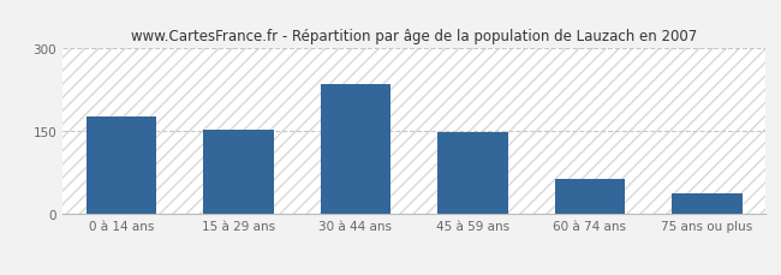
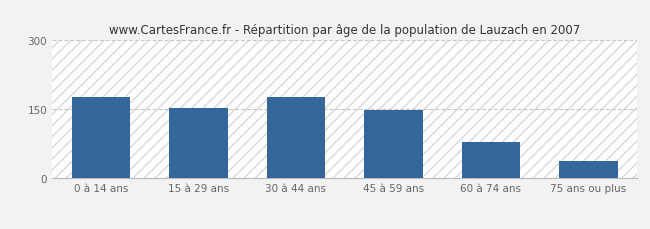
30 à 44 ans: 235 -> 176
60 à 74 ans: 65 -> 80
